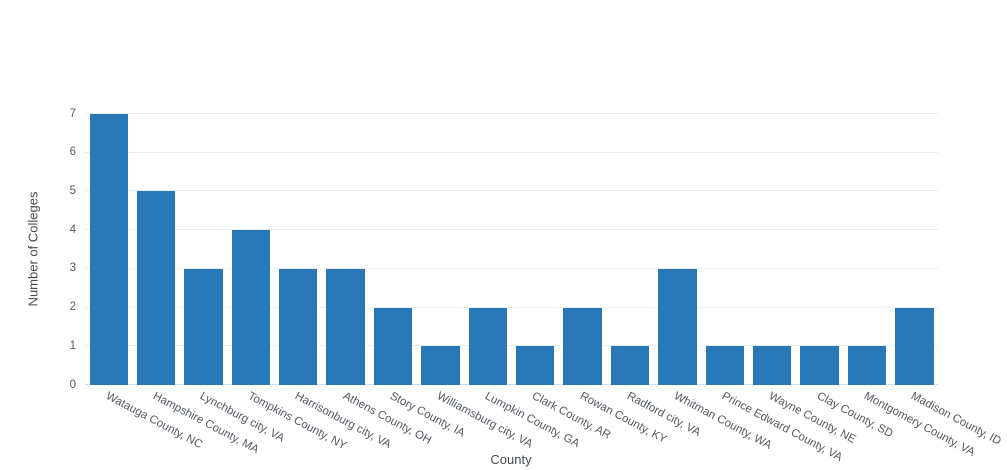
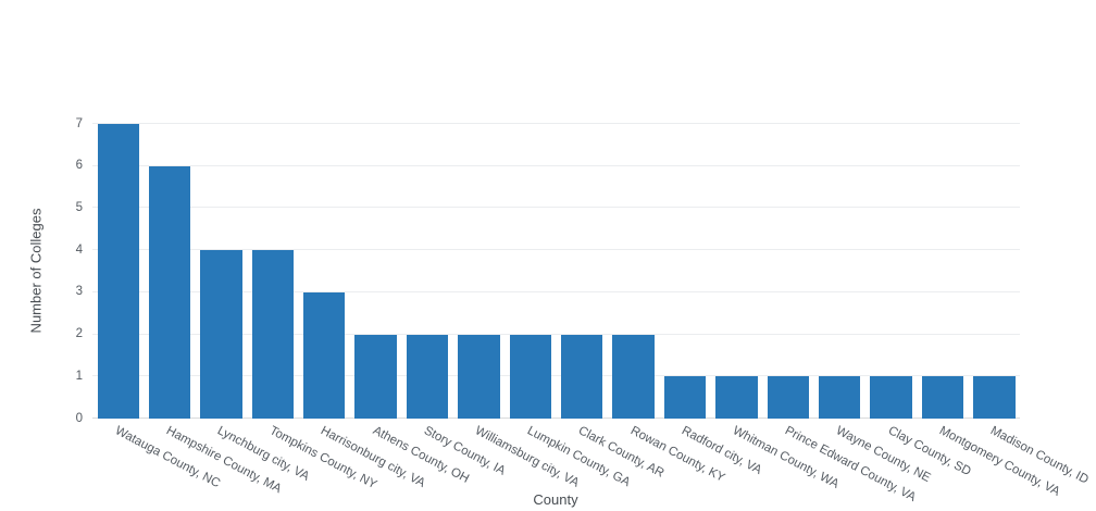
Hampshire County, MA: 5 -> 6
Lynchburg city, VA: 3 -> 4
Athens County, OH: 3 -> 2
Williamsburg city, VA: 1 -> 2
Clark County, AR: 1 -> 2
Whitman County, WA: 3 -> 1
Madison County, ID: 2 -> 1
